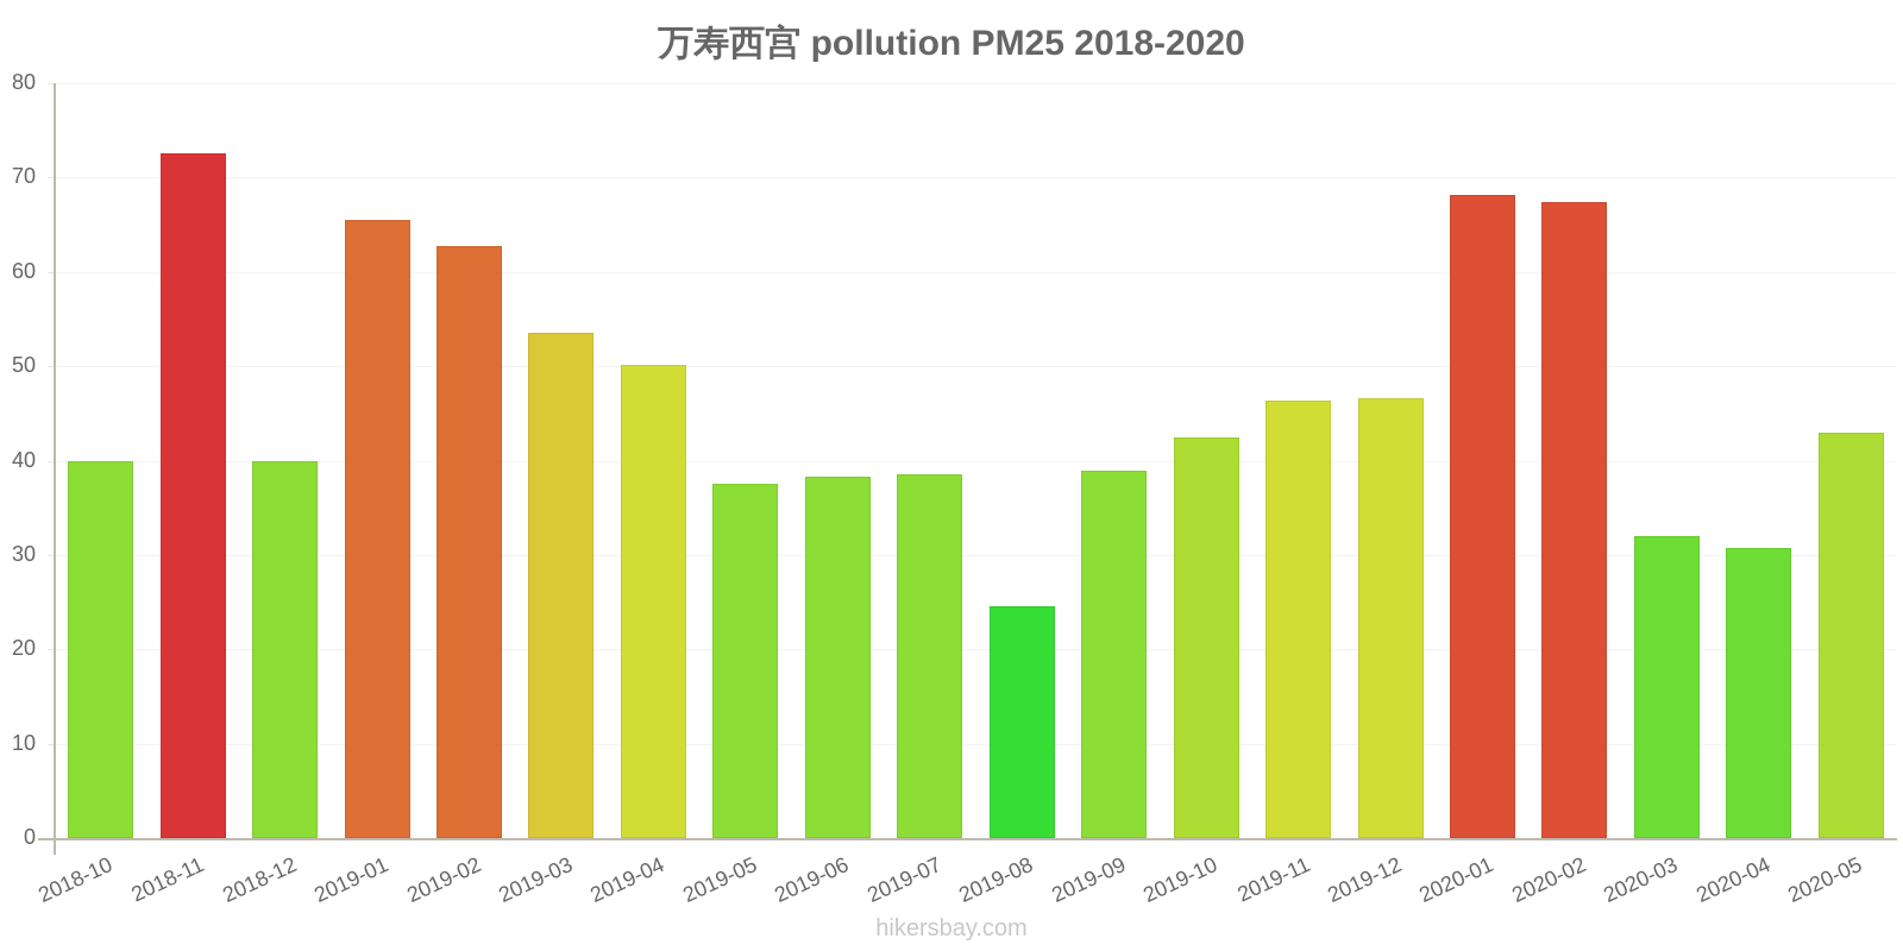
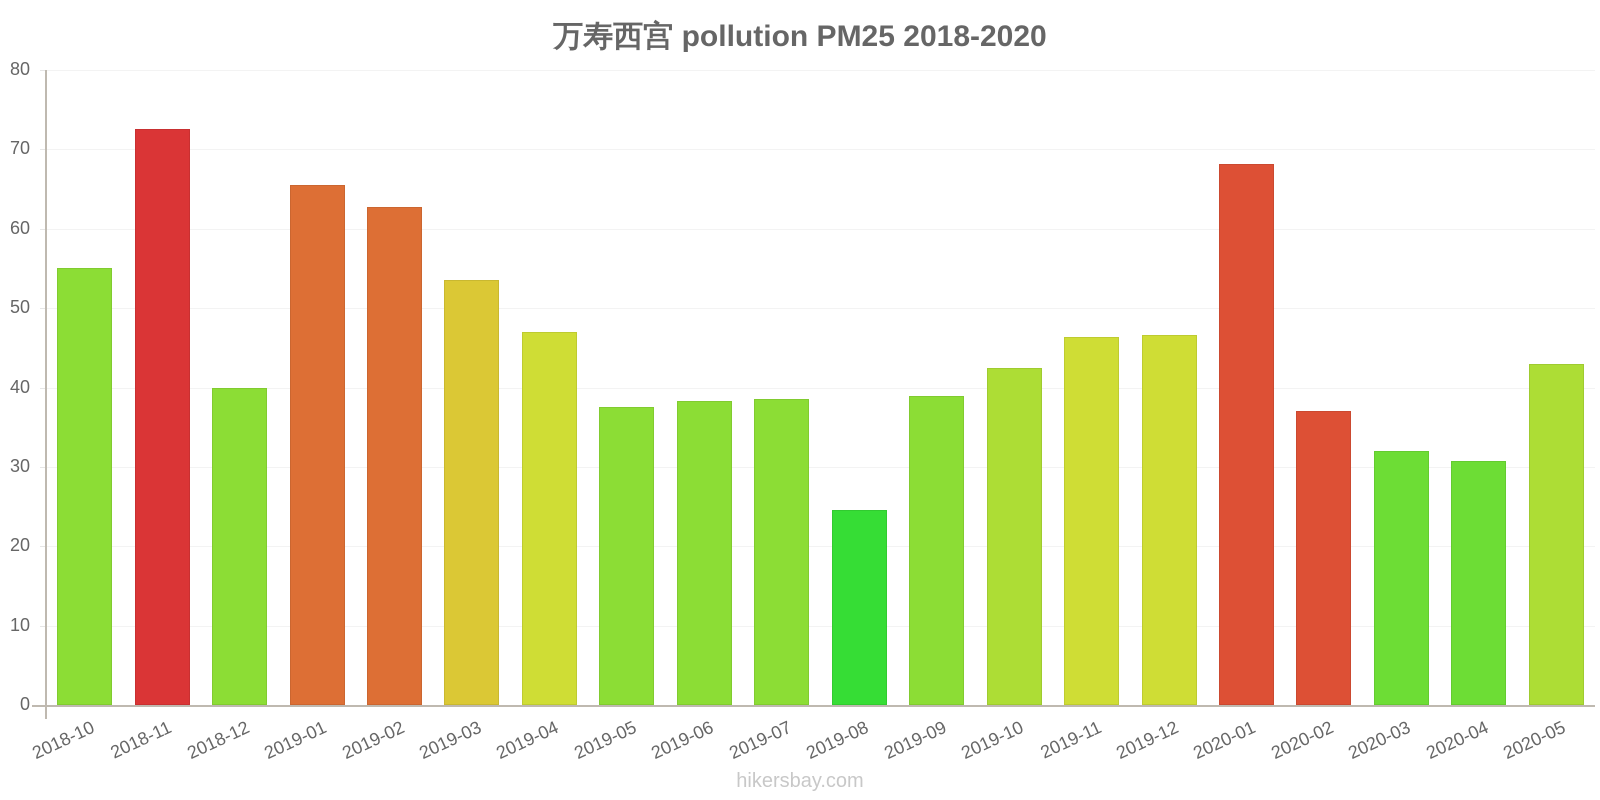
2018-10: 40 -> 55
2019-04: 50 -> 47
2020-02: 67 -> 37
